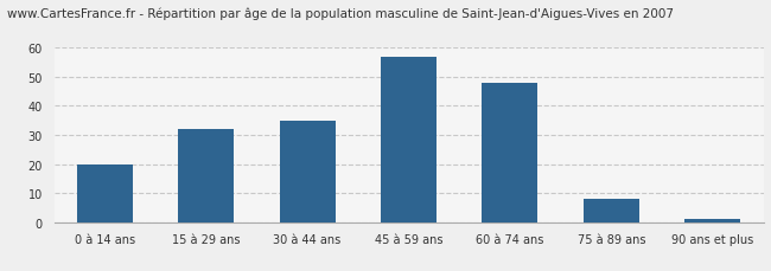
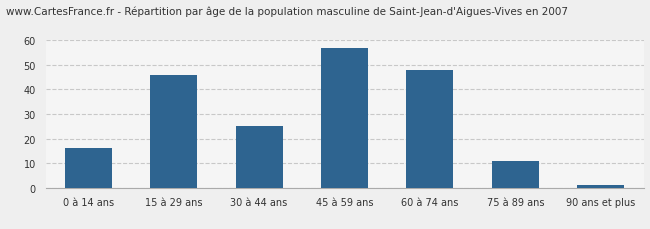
0 à 14 ans: 20 -> 16
15 à 29 ans: 32 -> 46
30 à 44 ans: 35 -> 25
75 à 89 ans: 8 -> 11
